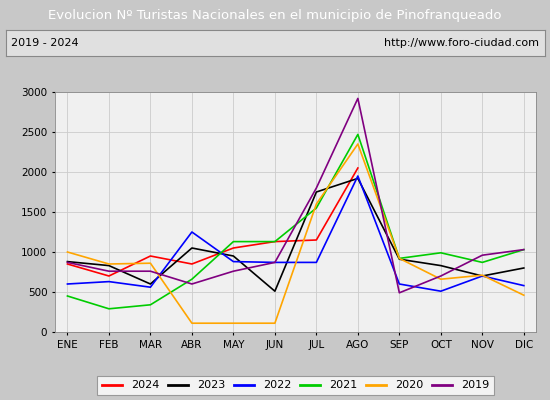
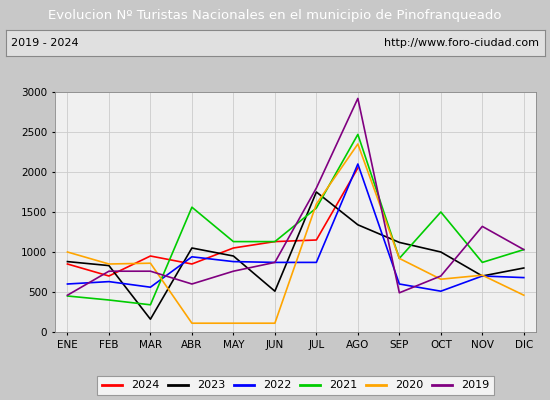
2019/ENE: 870 -> 460
2021/FEB: 290 -> 400
2023/MAR: 600 -> 160
2022/ABR: 1250 -> 940
2021/ABR: 660 -> 1560
2023/AGO: 1920 -> 1340
2022/AGO: 1950 -> 2100
2023/SEP: 910 -> 1120
2023/OCT: 830 -> 1000
2021/OCT: 990 -> 1500
2019/NOV: 960 -> 1320
2022/DIC: 580 -> 680
